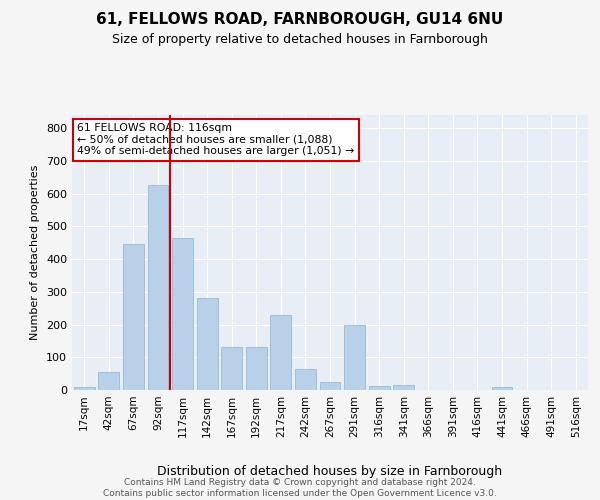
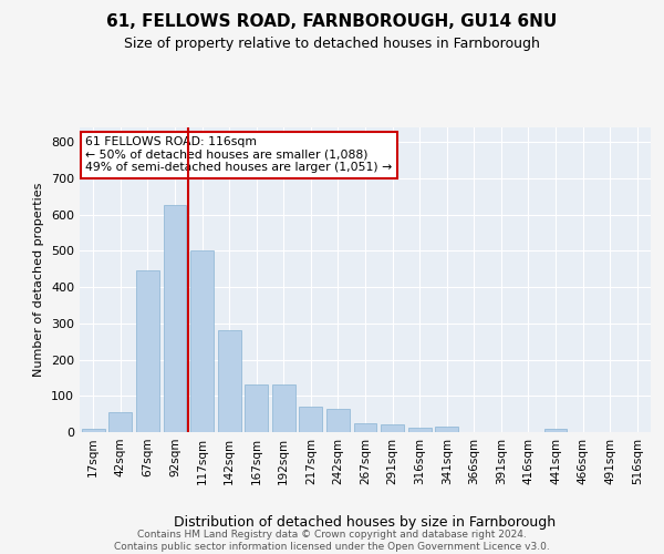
117sqm: 465 -> 500
217sqm: 230 -> 70
291sqm: 200 -> 20
